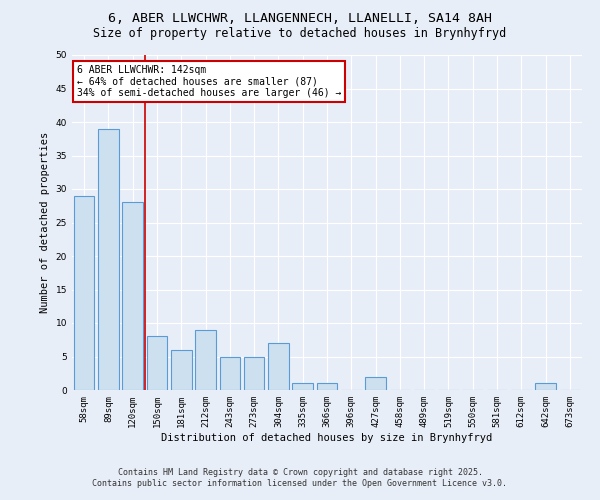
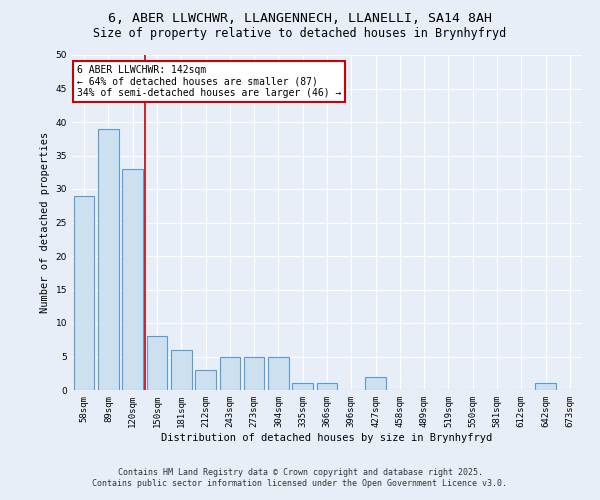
120sqm: 28 -> 33
212sqm: 9 -> 3
304sqm: 7 -> 5
